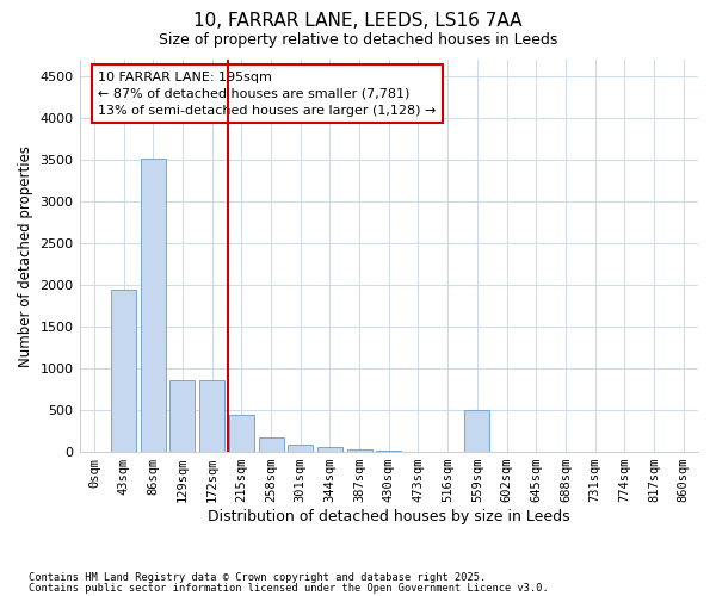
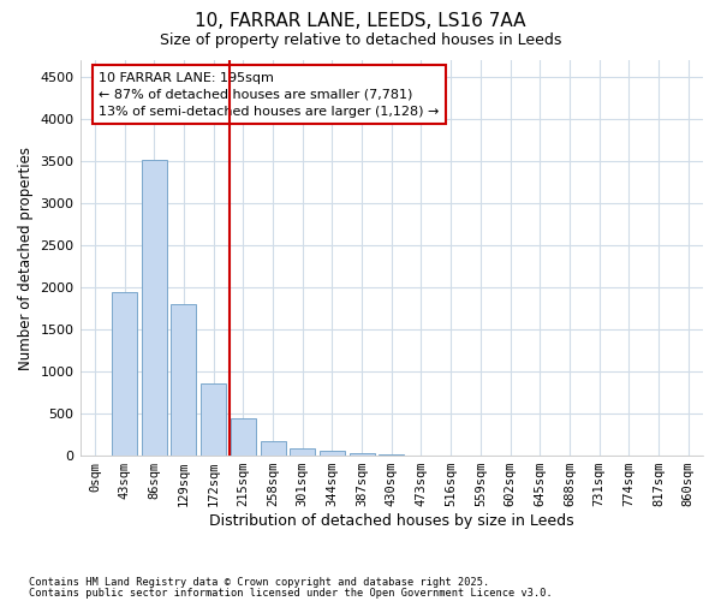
129sqm: 860 -> 1800
559sqm: 500 -> 0
